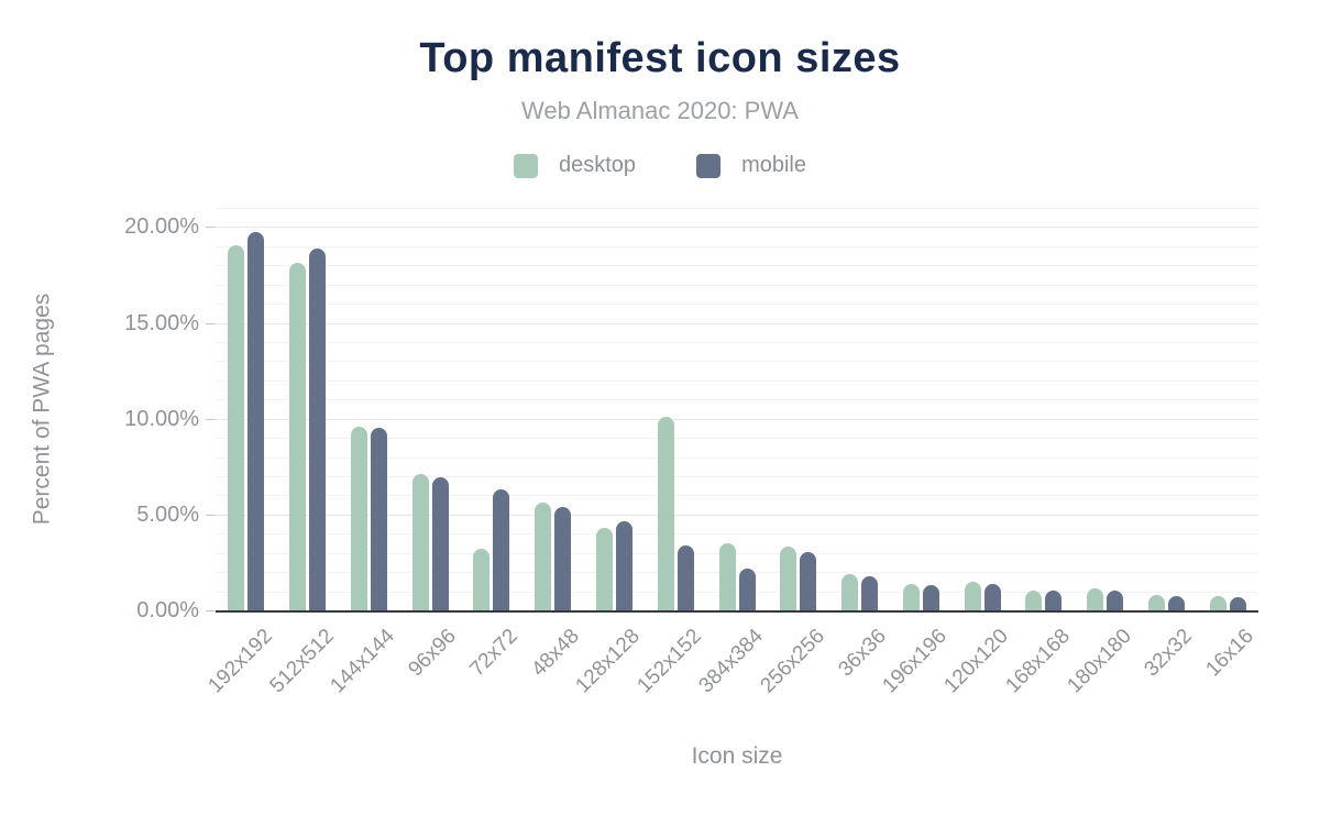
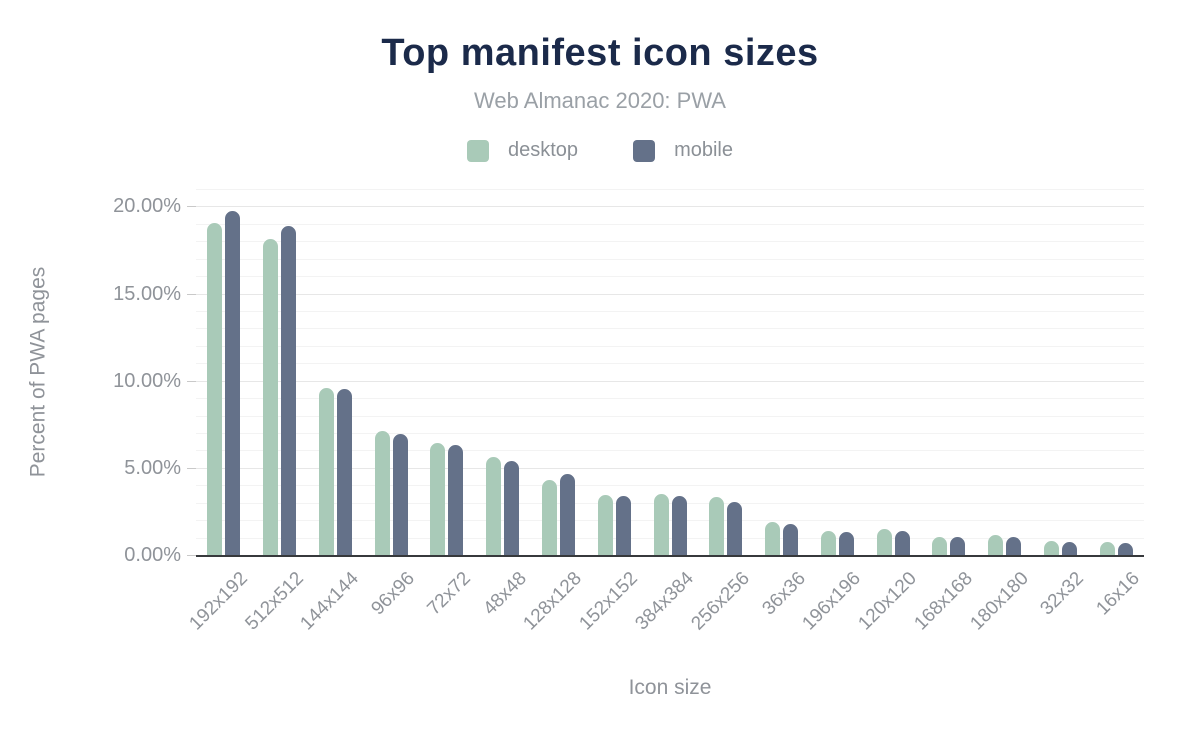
desktop/72x72: 3.2% -> 6.4%
desktop/152x152: 10.1% -> 3.5%
mobile/384x384: 2.2% -> 3.4%
